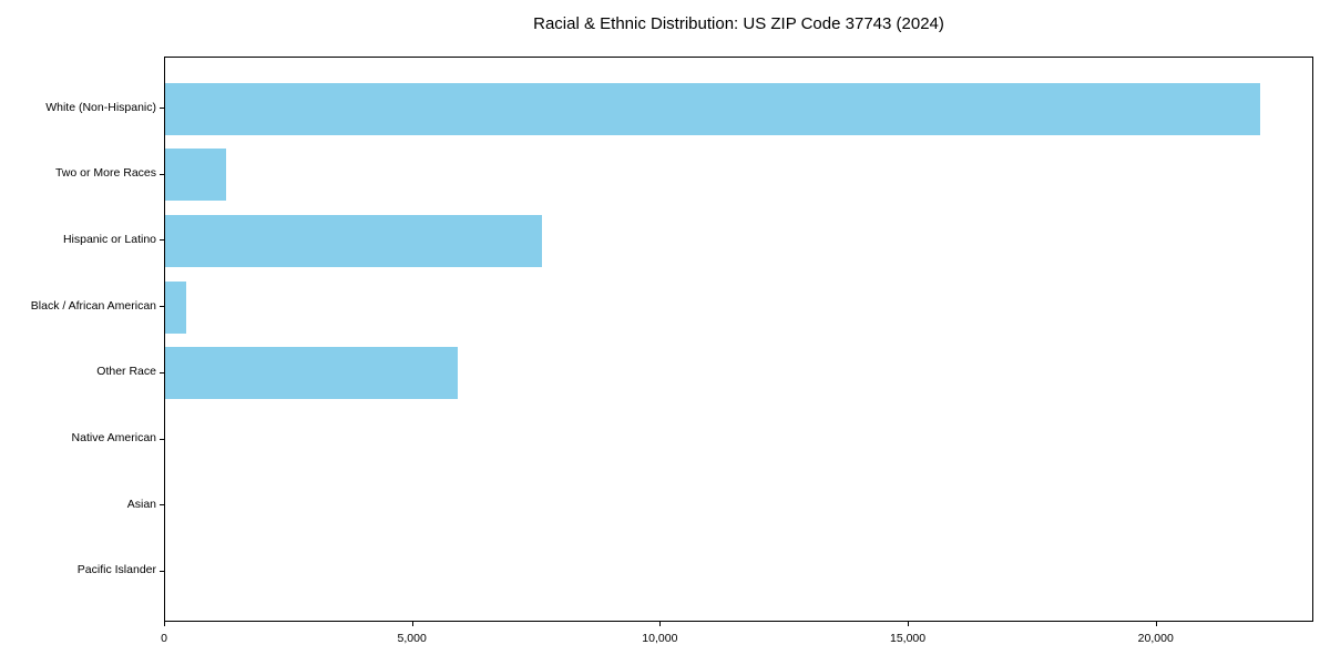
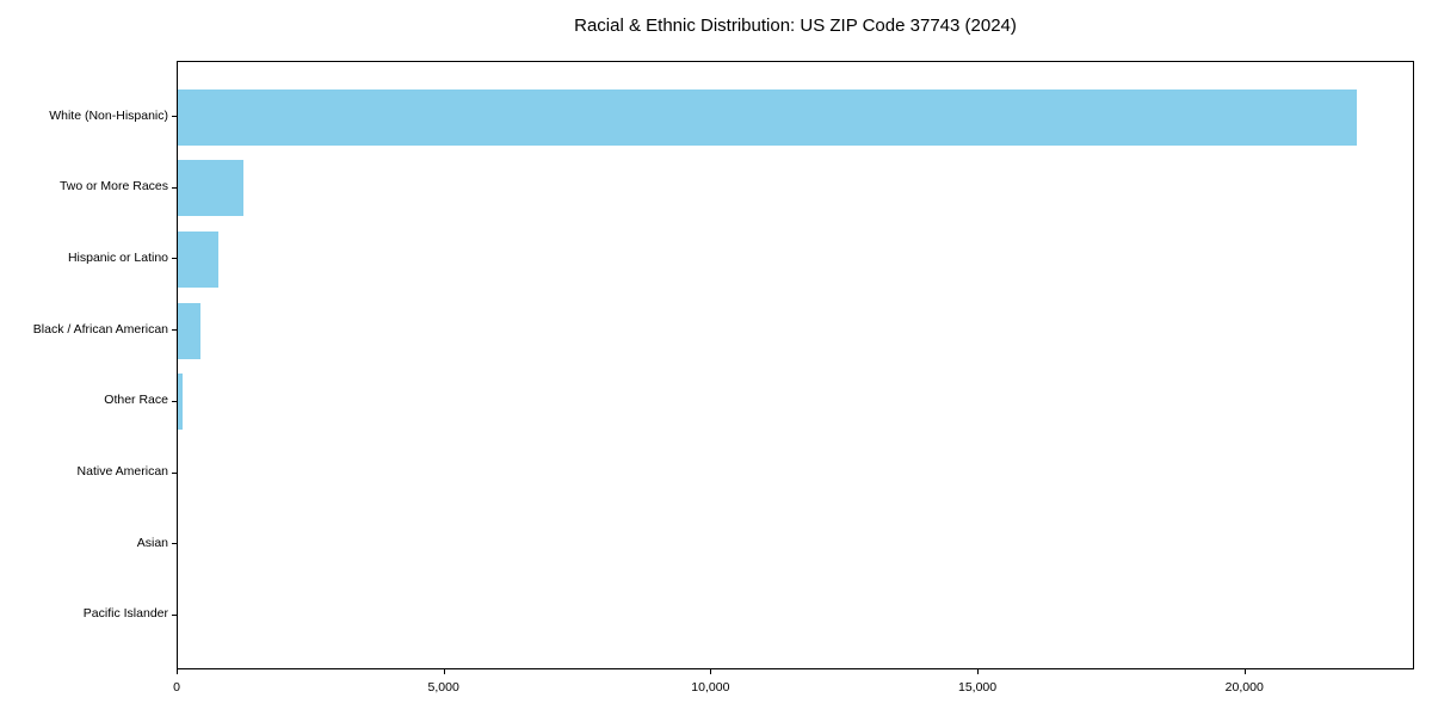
Hispanic or Latino: 7600 -> 800
Other Race: 5900 -> 100
